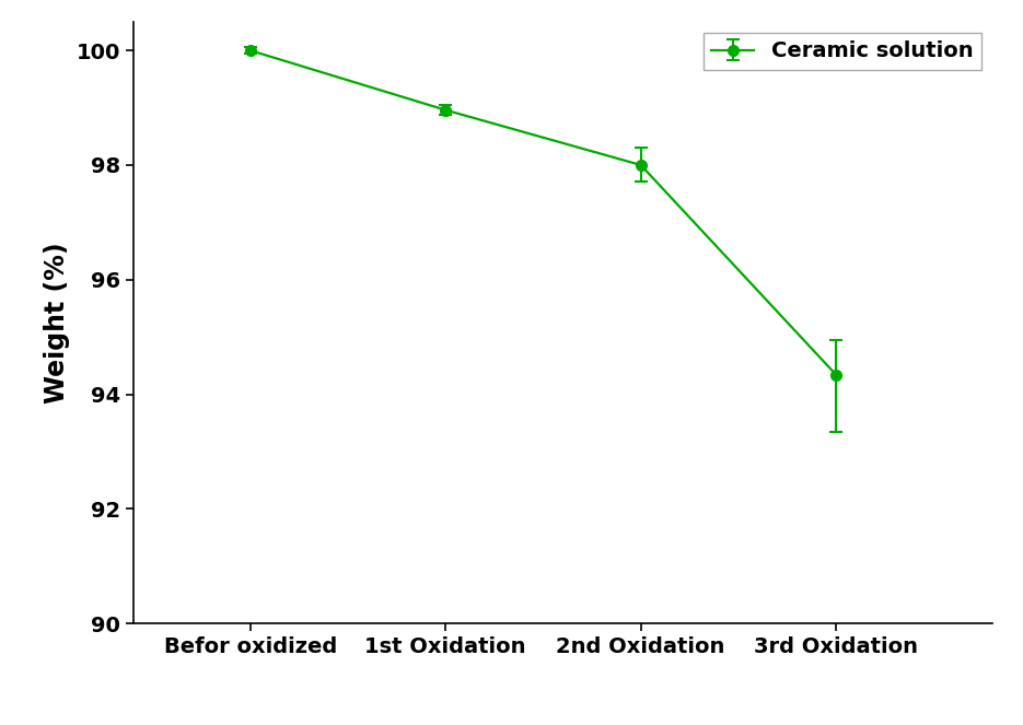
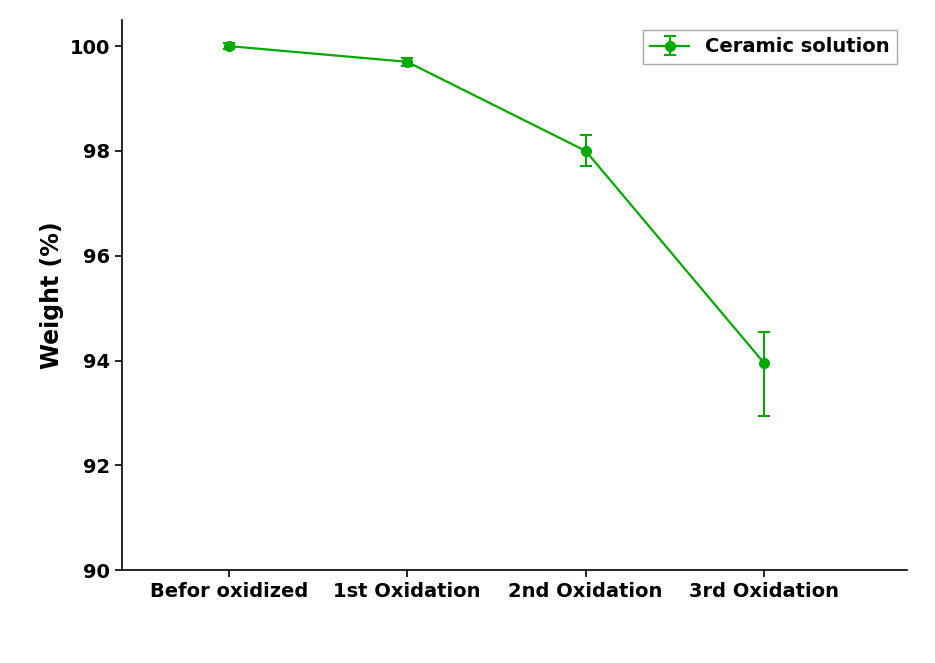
1st Oxidation: 98.96 -> 99.70
3rd Oxidation: 94.34 -> 93.95
